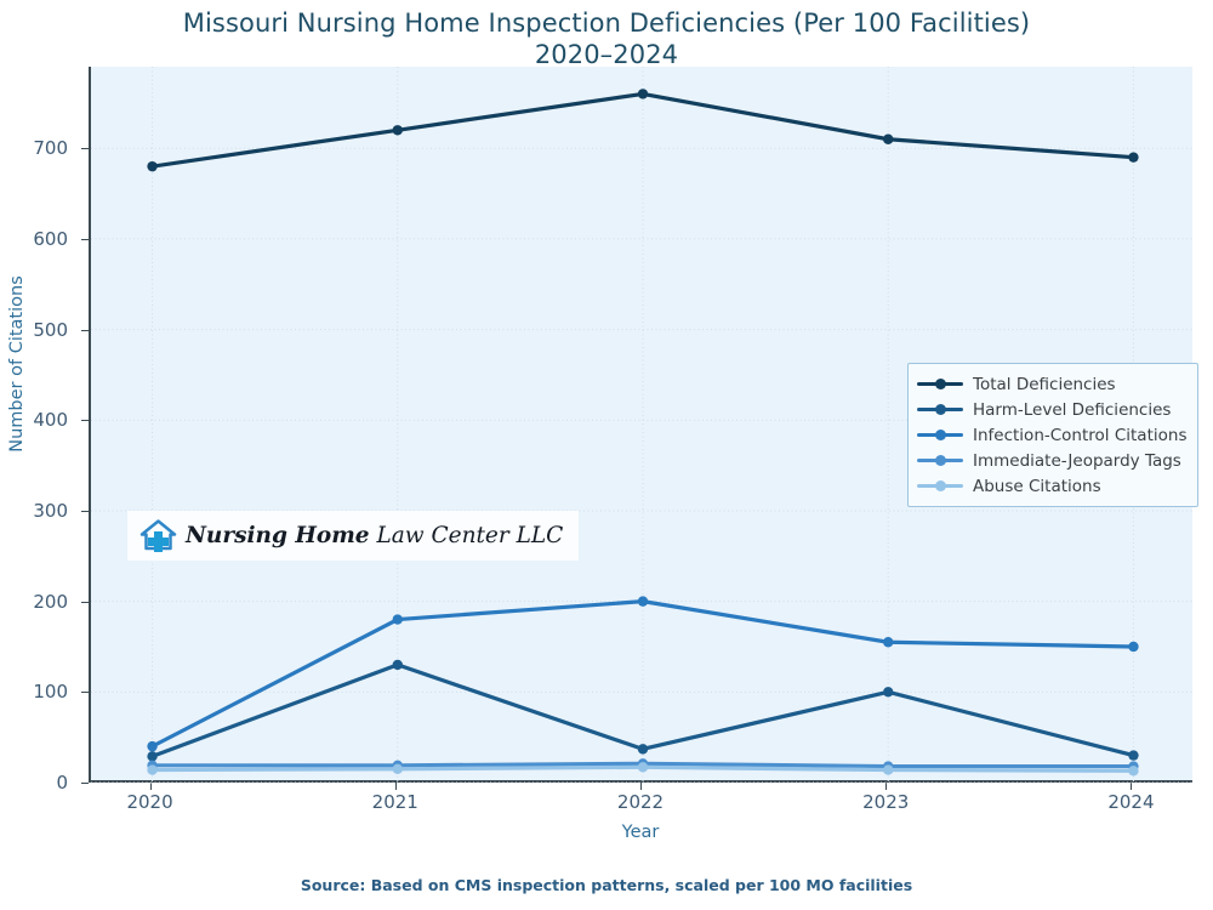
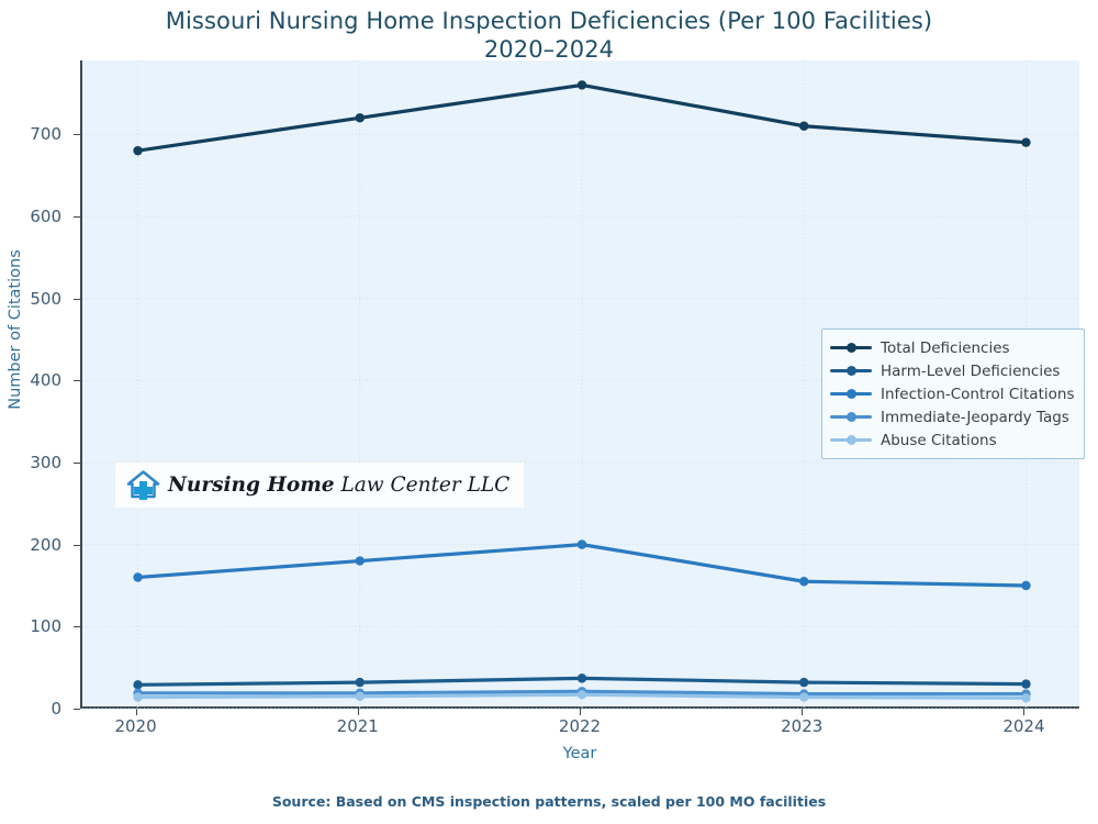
Infection-Control Citations/2020: 40 -> 160
Harm-Level Deficiencies/2021: 130 -> 30
Harm-Level Deficiencies/2023: 100 -> 30
